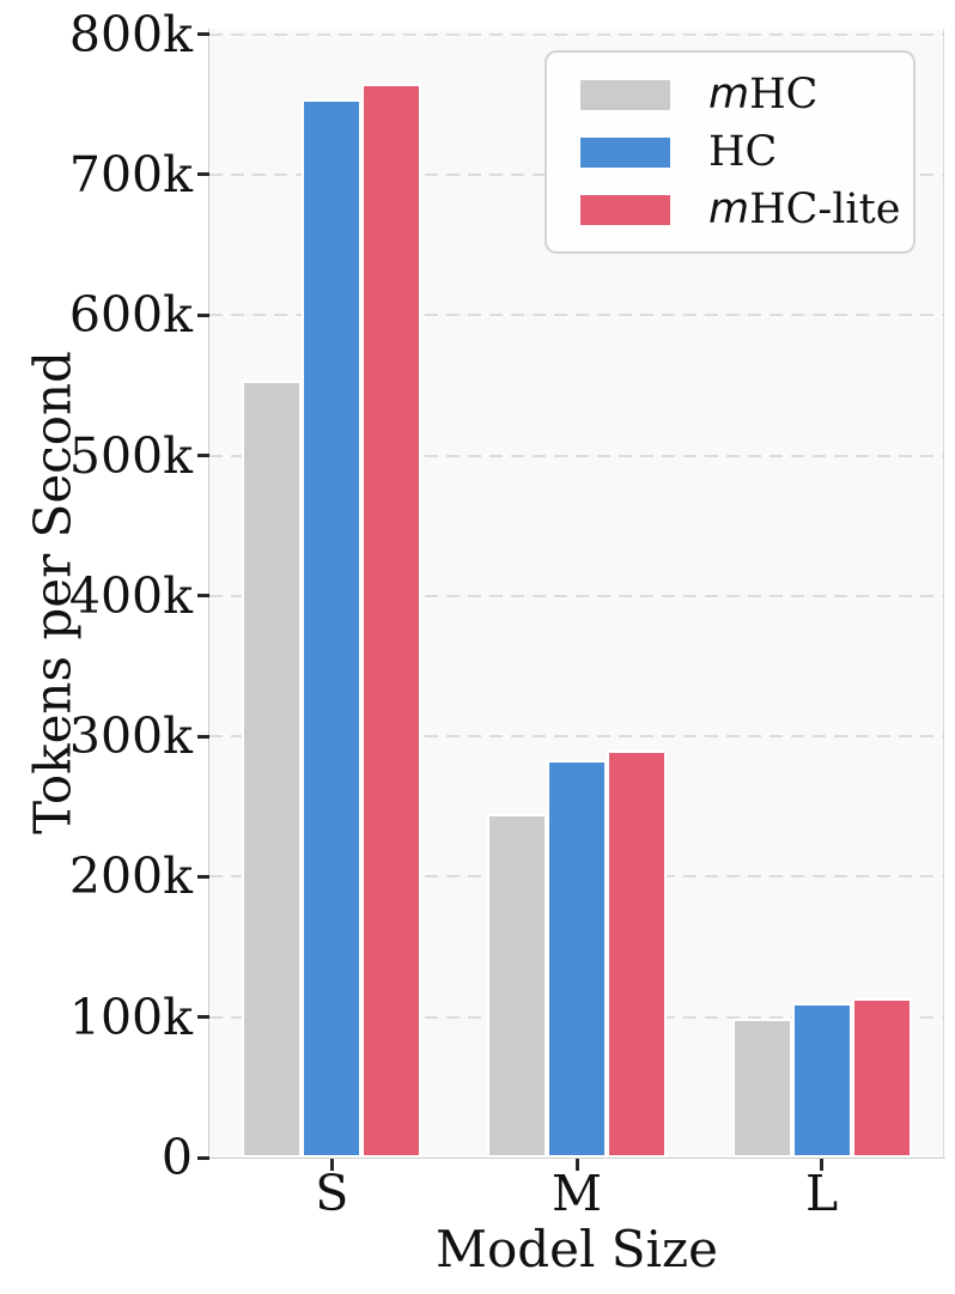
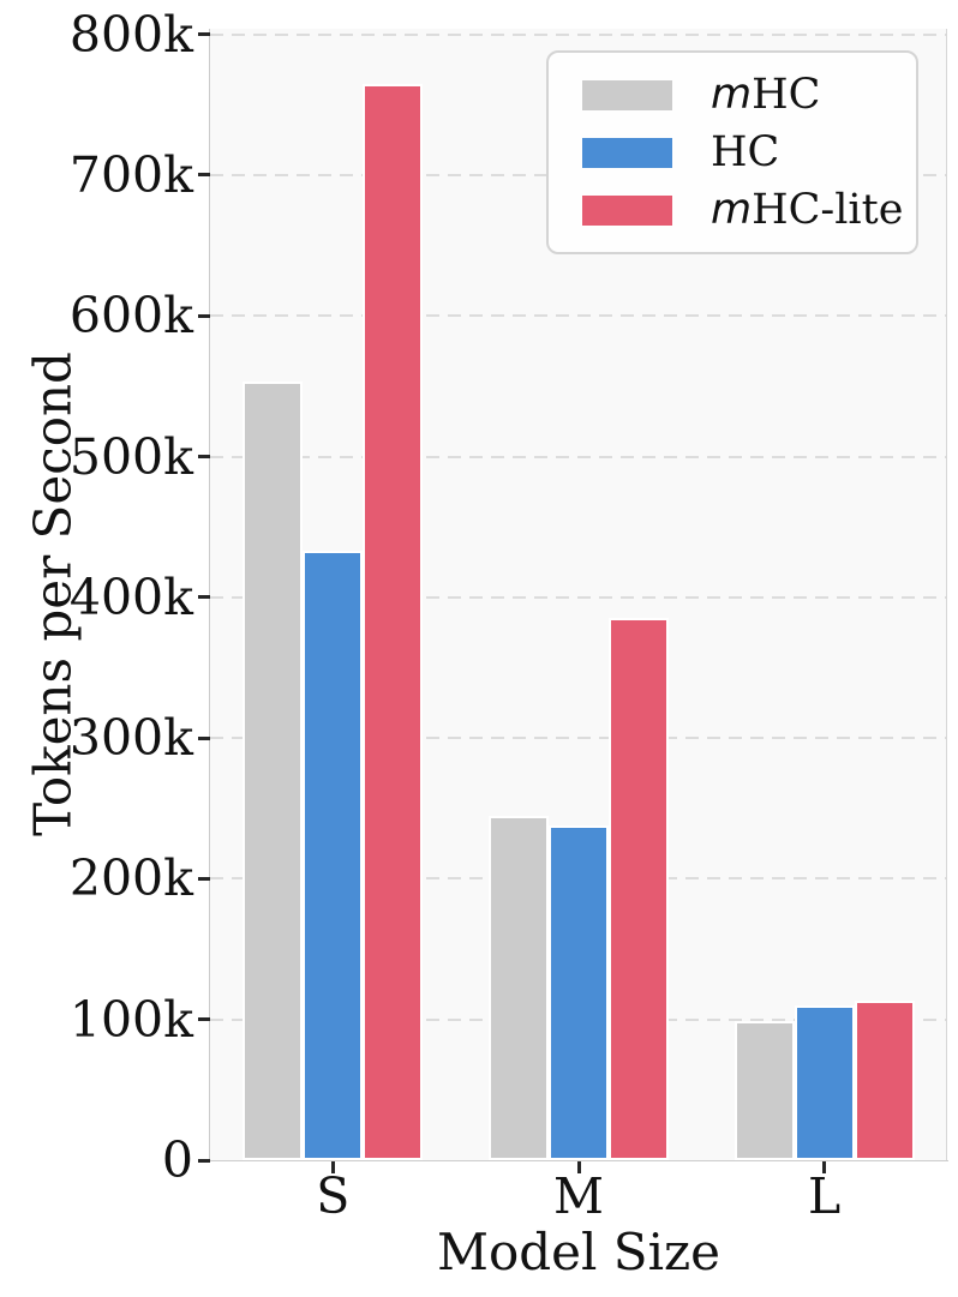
HC/S: 754k -> 433k
HC/M: 283k -> 238k
mHC-lite/M: 290k -> 385k
